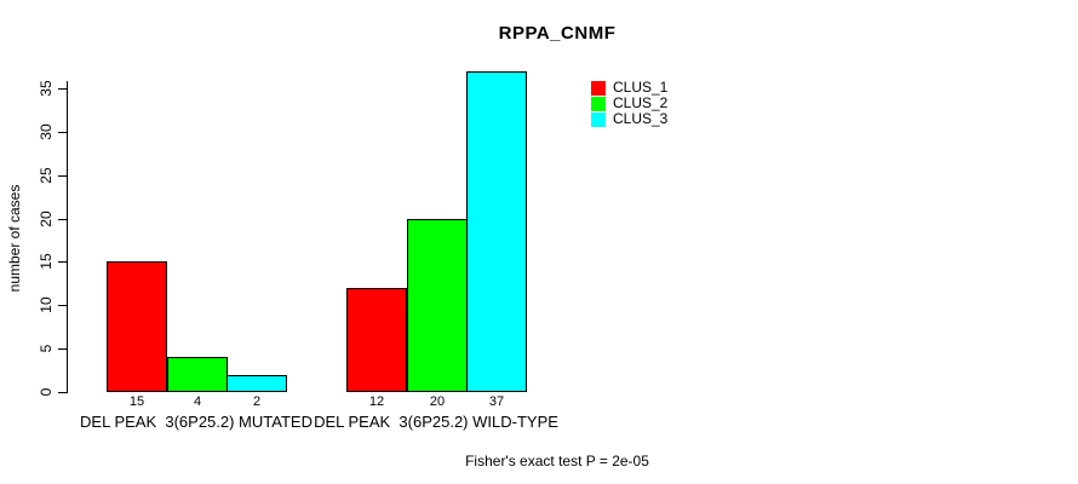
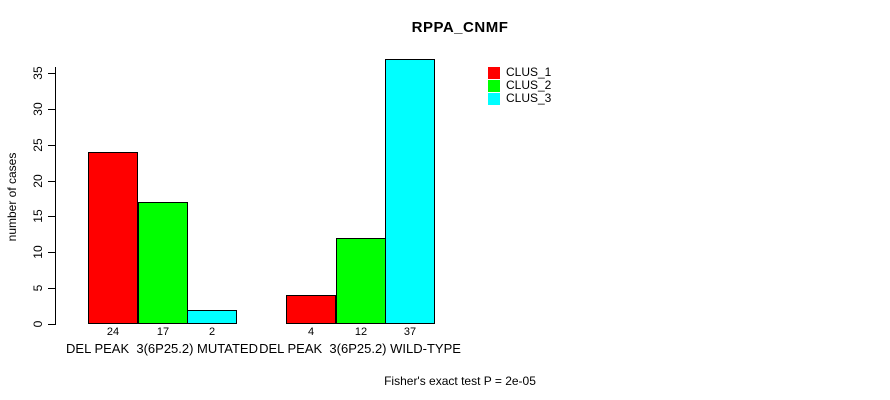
CLUS_1/DEL PEAK 3(6P25.2) MUTATED: 15 -> 24
CLUS_2/DEL PEAK 3(6P25.2) MUTATED: 4 -> 17
CLUS_1/DEL PEAK 3(6P25.2) WILD-TYPE: 12 -> 4
CLUS_2/DEL PEAK 3(6P25.2) WILD-TYPE: 20 -> 12
